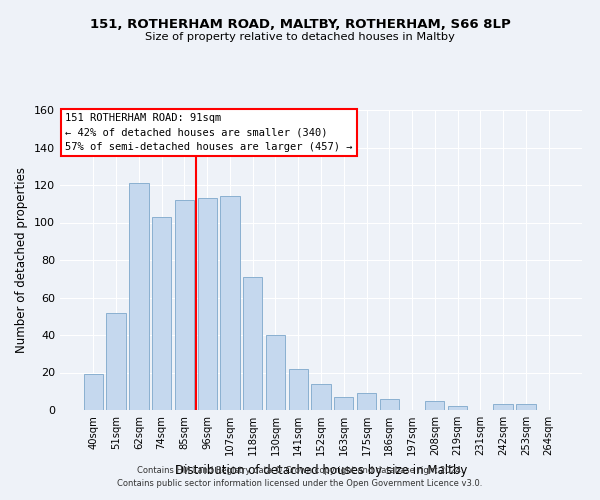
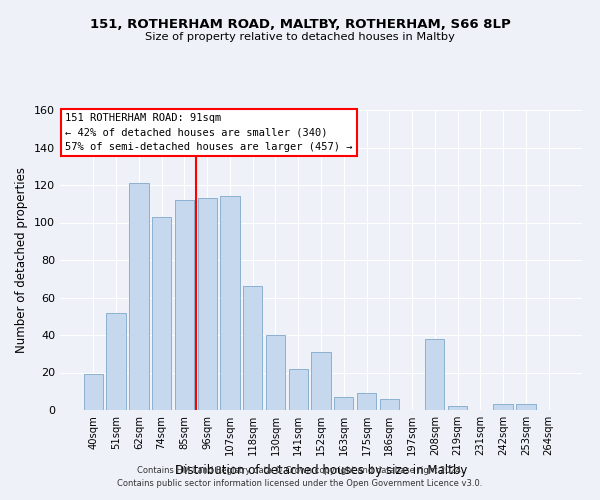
118sqm: 71 -> 66
152sqm: 14 -> 31
208sqm: 5 -> 38
